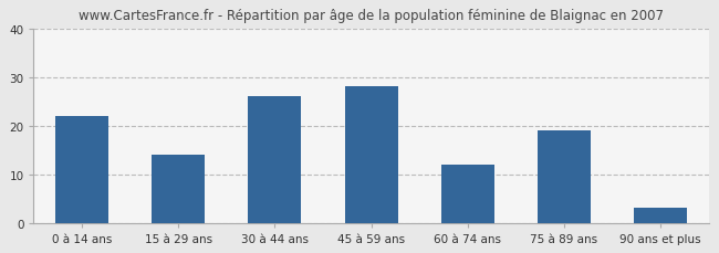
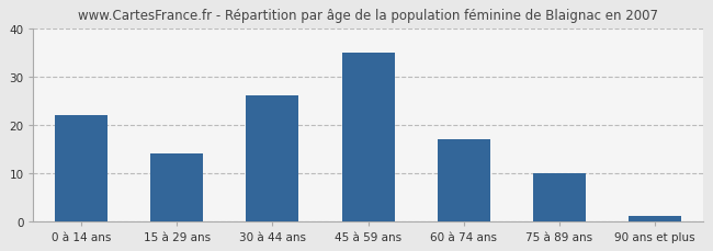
45 à 59 ans: 28 -> 35
60 à 74 ans: 12 -> 17
75 à 89 ans: 19 -> 10
90 ans et plus: 3 -> 1
